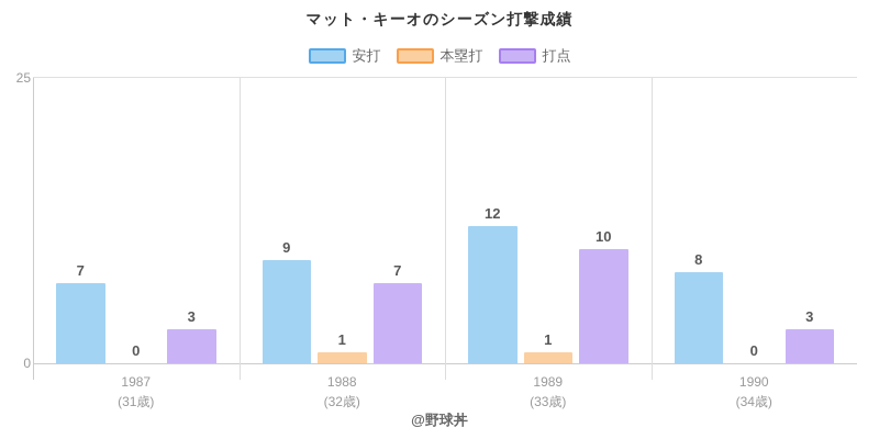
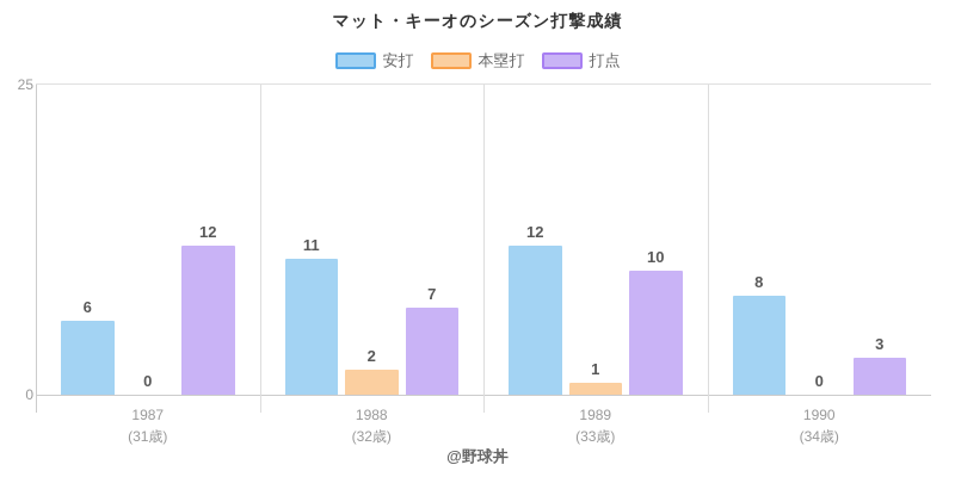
安打/1987: 7 -> 6
打点/1987: 3 -> 12
安打/1988: 9 -> 11
本塁打/1988: 1 -> 2
